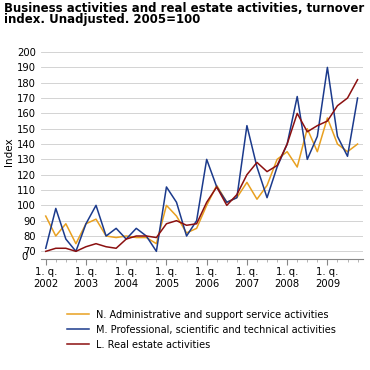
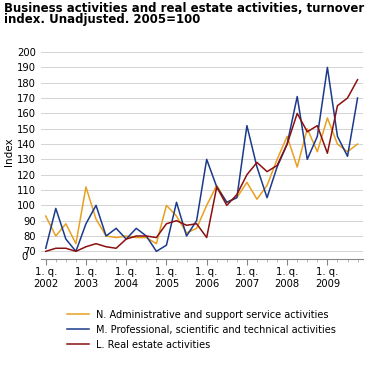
N. Administrative and support service activities/1. q. 2003: 88 -> 112
M. Professional, scientific and technical activities/1. q. 2005: 112 -> 74
L. Real estate activities/1. q. 2006: 102 -> 79
N. Administrative and support service activities/1. q. 2008: 135 -> 145
L. Real estate activities/1. q. 2009: 155 -> 134
